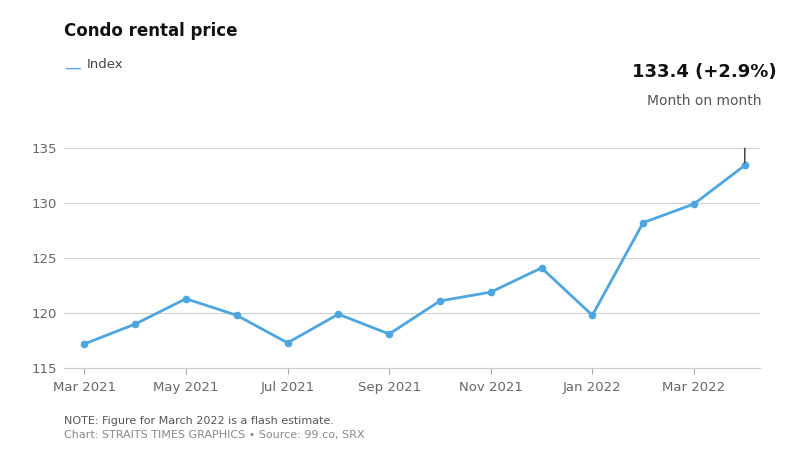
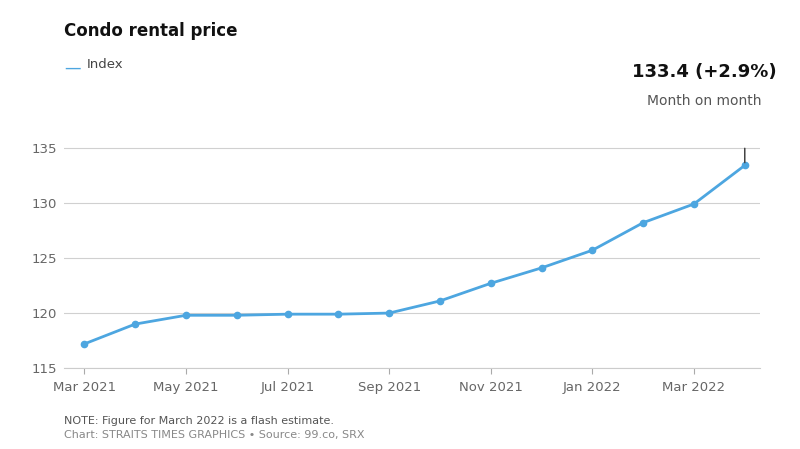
May 2021: 121.3 -> 119.8
Jul 2021: 117.3 -> 119.9
Sep 2021: 118.1 -> 120.0
Nov 2021: 121.9 -> 122.7
Jan 2022: 119.8 -> 125.7
